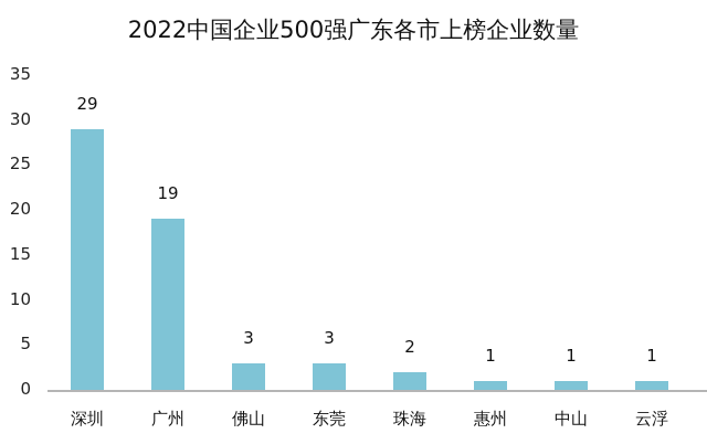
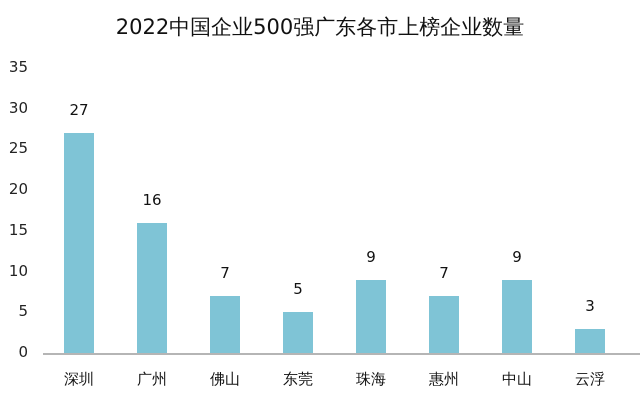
深圳: 29 -> 27
广州: 19 -> 16
佛山: 3 -> 7
东莞: 3 -> 5
珠海: 2 -> 9
惠州: 1 -> 7
中山: 1 -> 9
云浮: 1 -> 3
